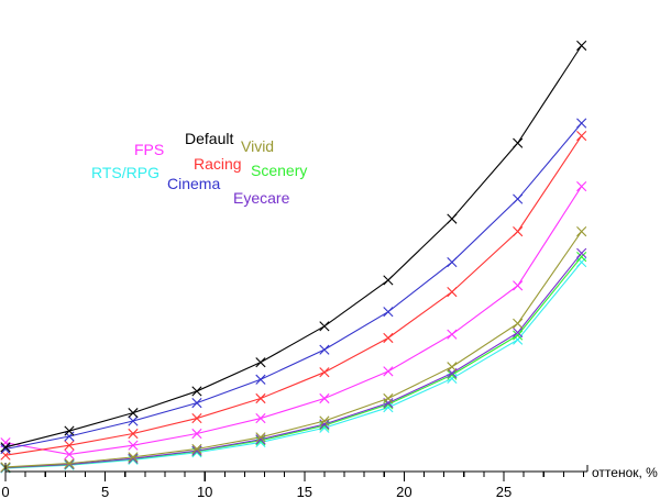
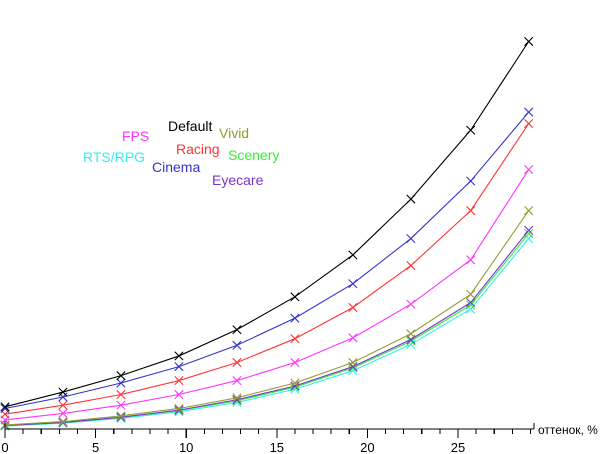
FPS/0: 1.6 -> 0.6
